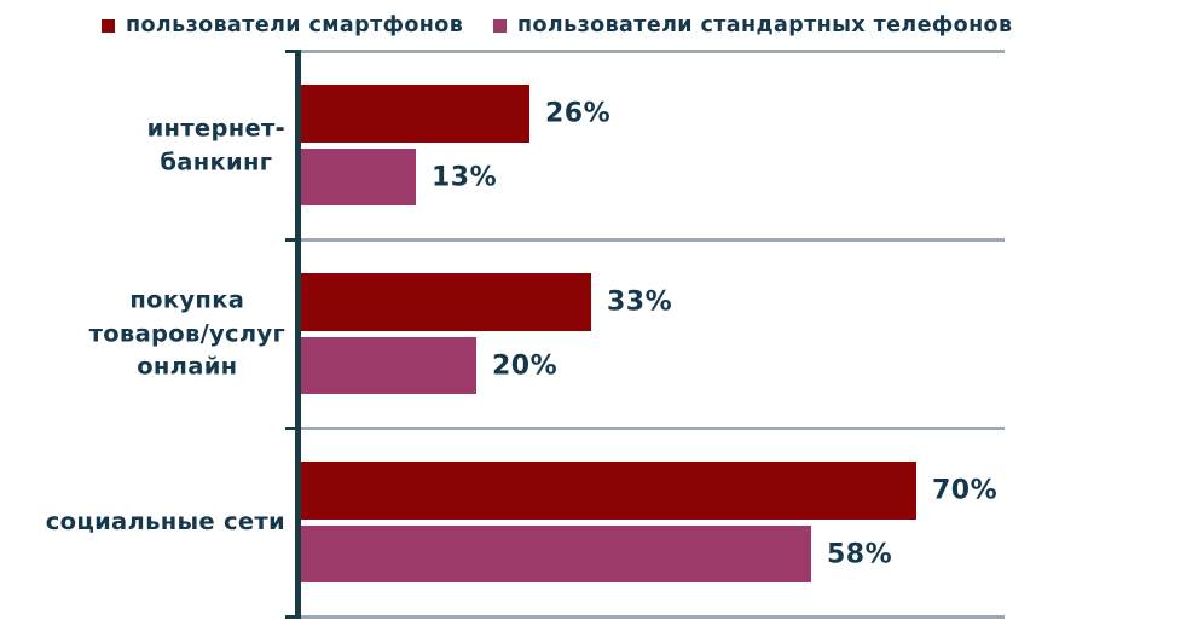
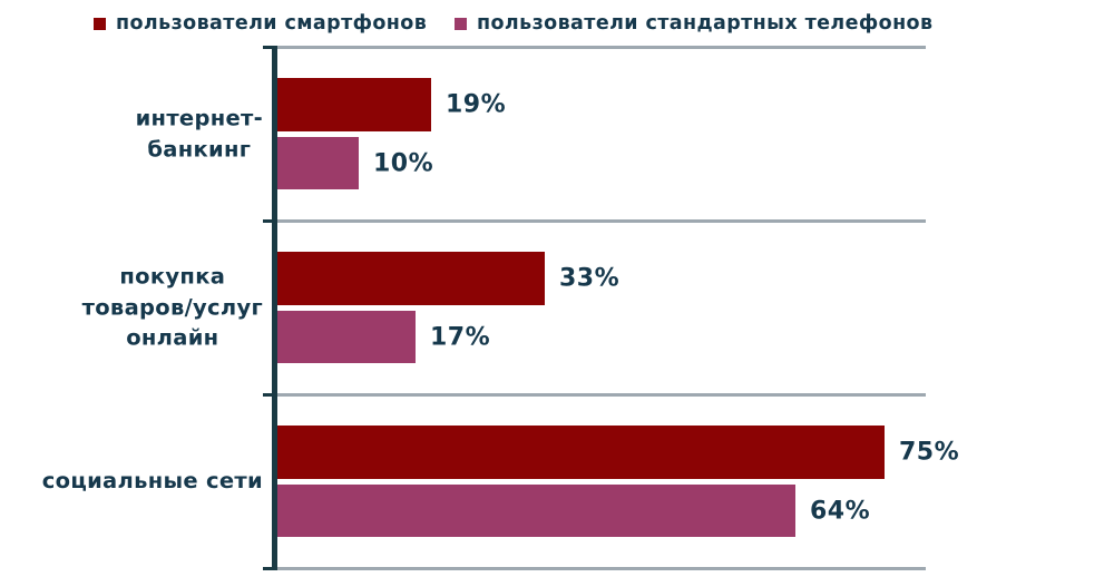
пользователи смартфонов/интернет-банкинг: 26% -> 19%
пользователи стандартных телефонов/интернет-банкинг: 13% -> 10%
пользователи стандартных телефонов/покупка товаров/услуг онлайн: 20% -> 17%
пользователи смартфонов/социальные сети: 70% -> 75%
пользователи стандартных телефонов/социальные сети: 58% -> 64%
